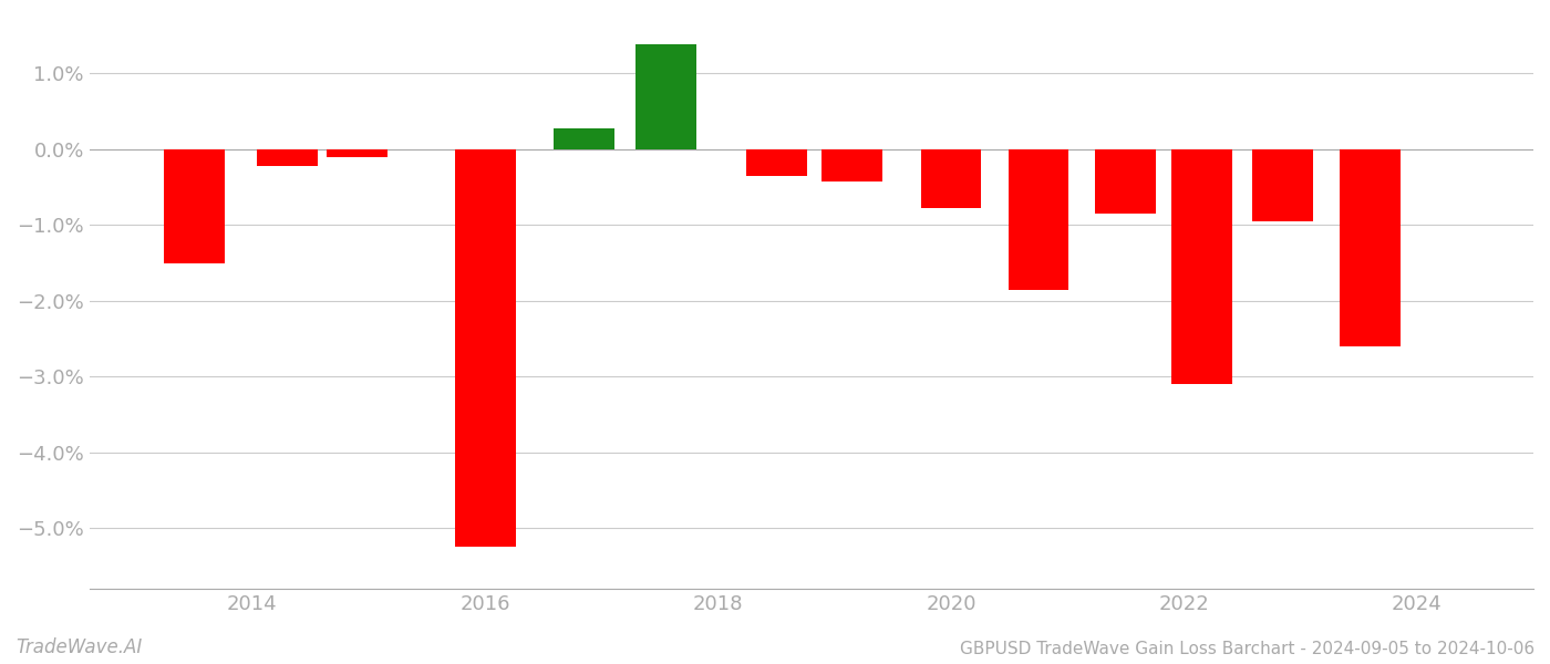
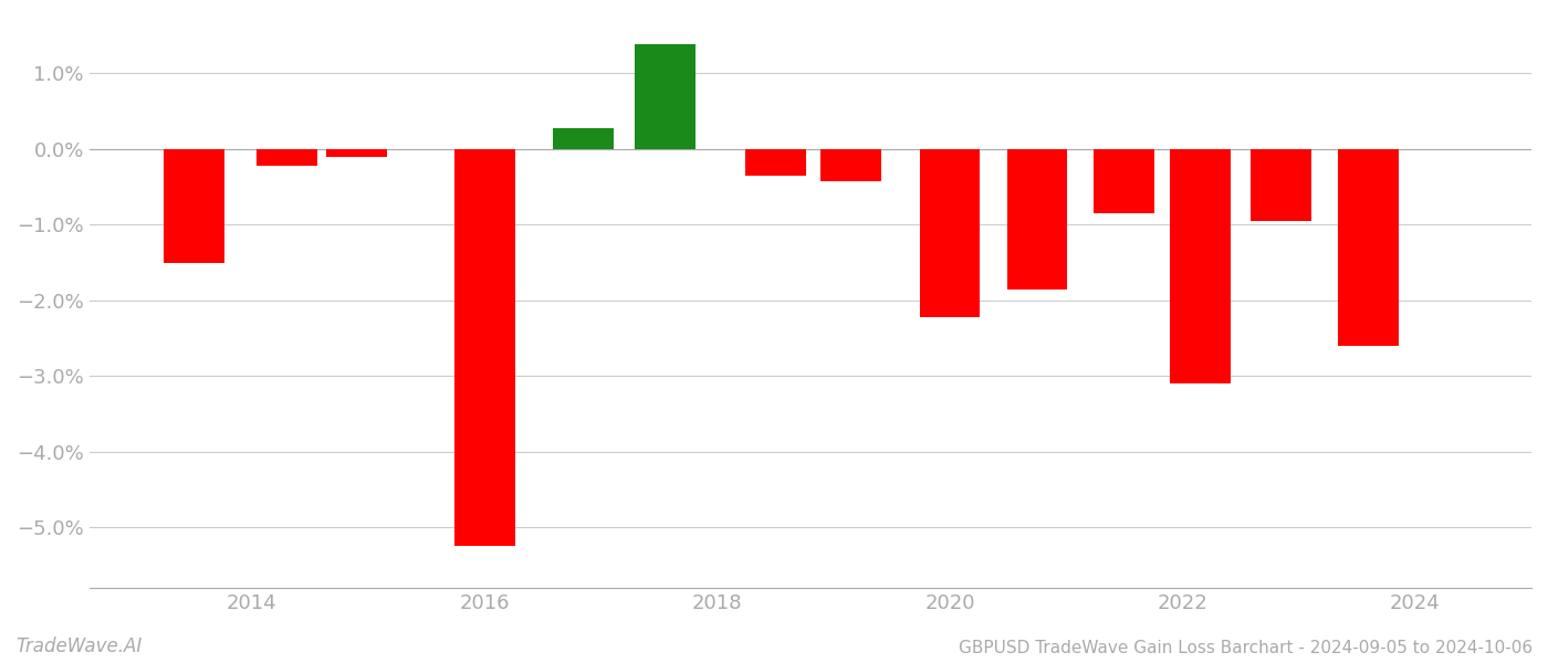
2020: -0.78% -> -2.22%
